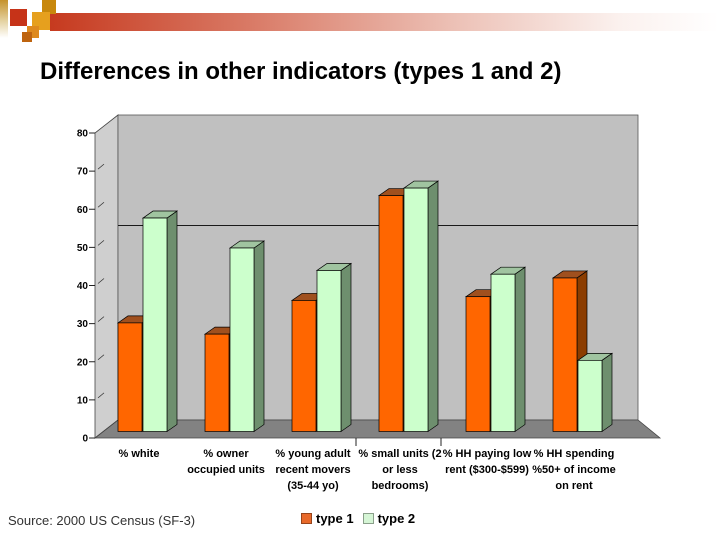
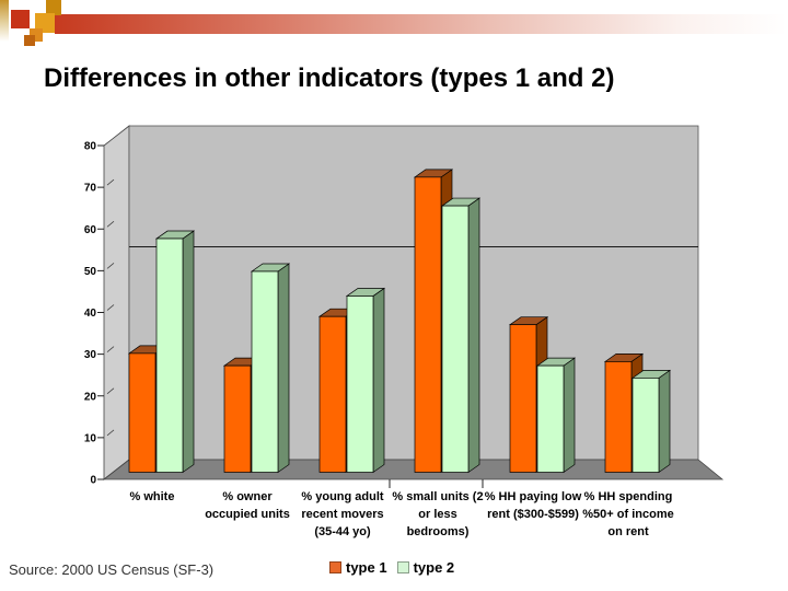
type 1/% young adult recent movers (35-44 yo): 35 -> 38
type 1/% small units (2 or less bedrooms): 63 -> 72
type 2/% HH paying low rent ($300-$599): 42 -> 26
type 1/% HH spending %50+ of income on rent: 41 -> 27
type 2/% HH spending %50+ of income on rent: 19 -> 23
